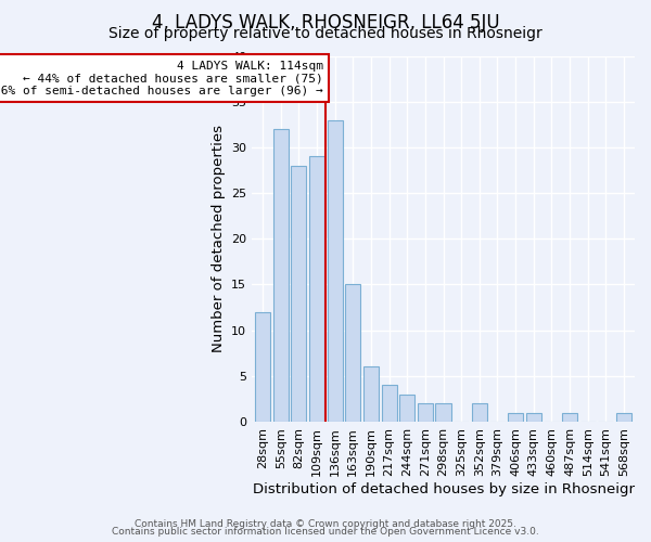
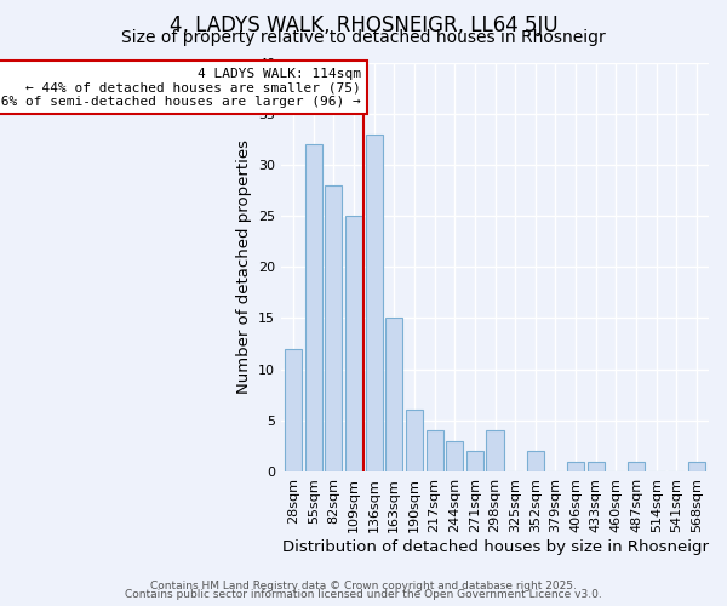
109sqm: 29 -> 25
298sqm: 2 -> 4
